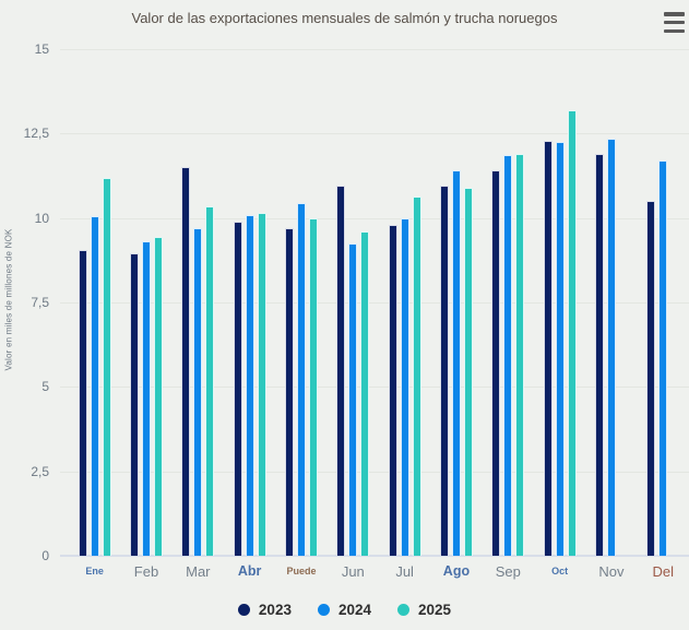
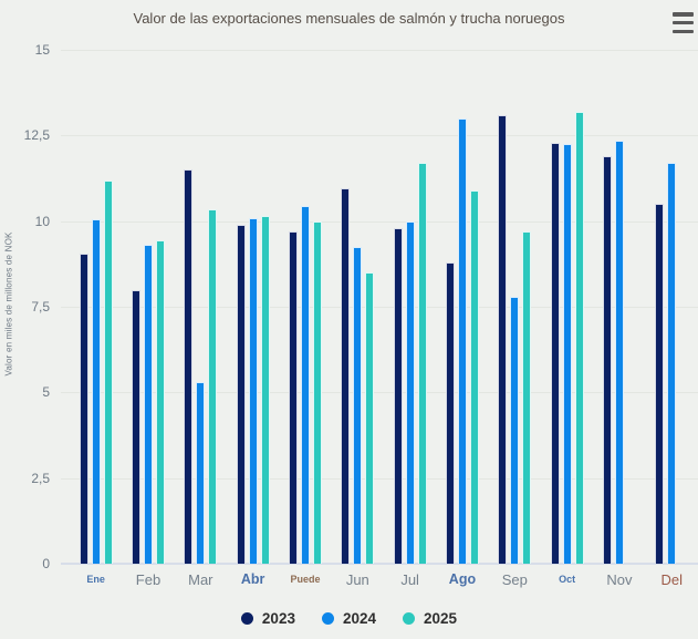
2023/Feb: 8.9 -> 8.0
2024/Mar: 9.7 -> 5.3
2025/Jun: 9.6 -> 8.5
2025/Jul: 10.7 -> 11.7
2023/Ago: 10.9 -> 8.8
2024/Ago: 11.4 -> 13.0
2023/Sep: 11.4 -> 13.1
2024/Sep: 11.8 -> 7.8
2025/Sep: 11.9 -> 9.7
